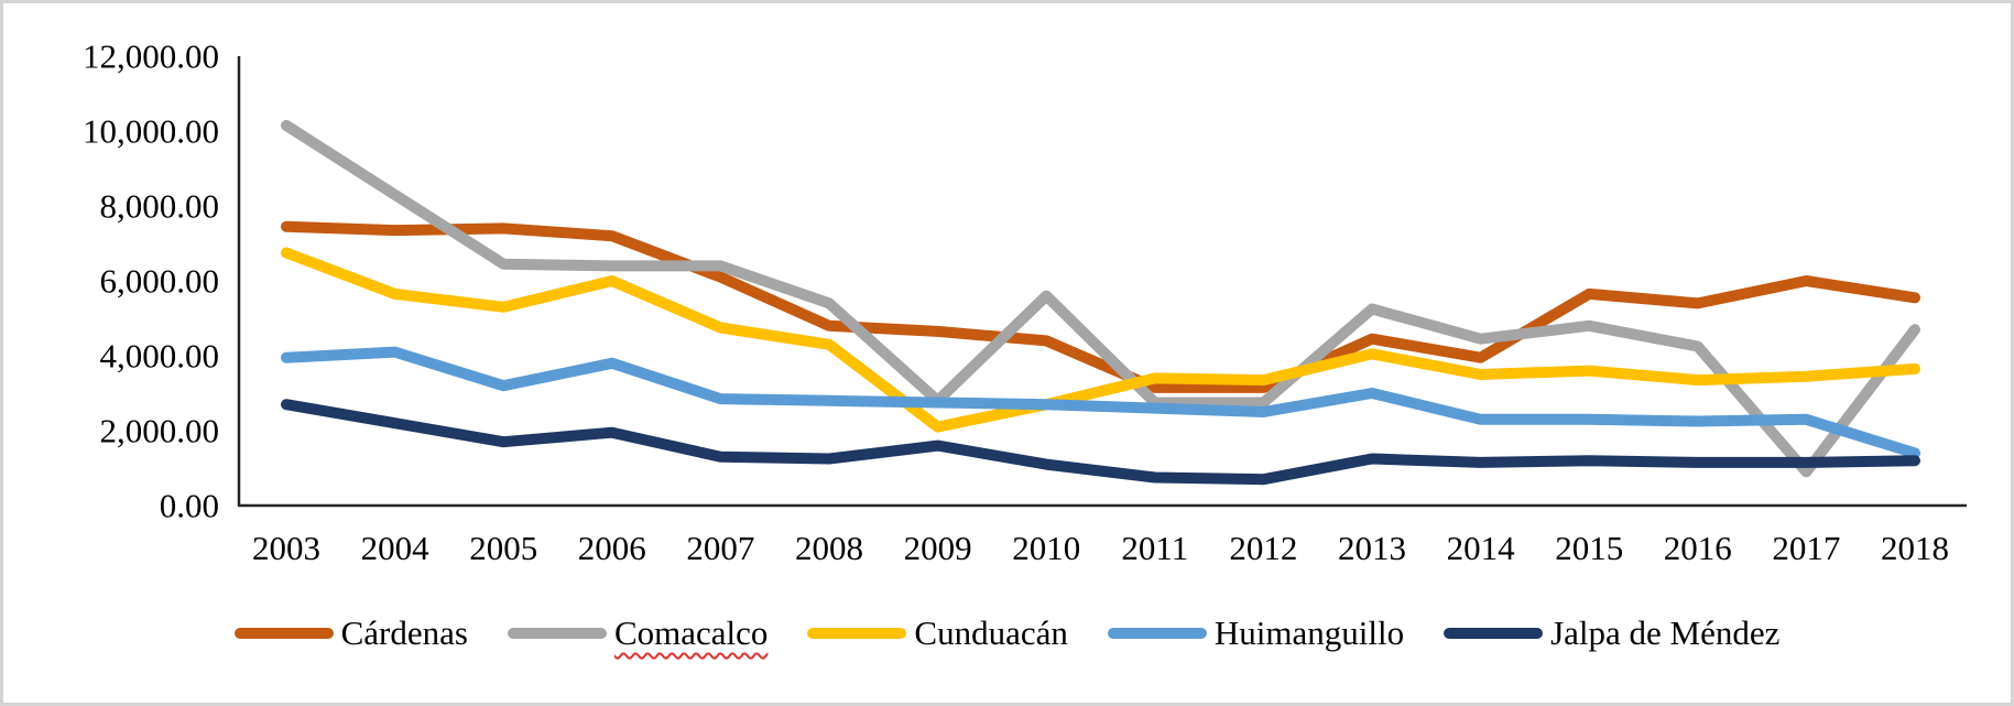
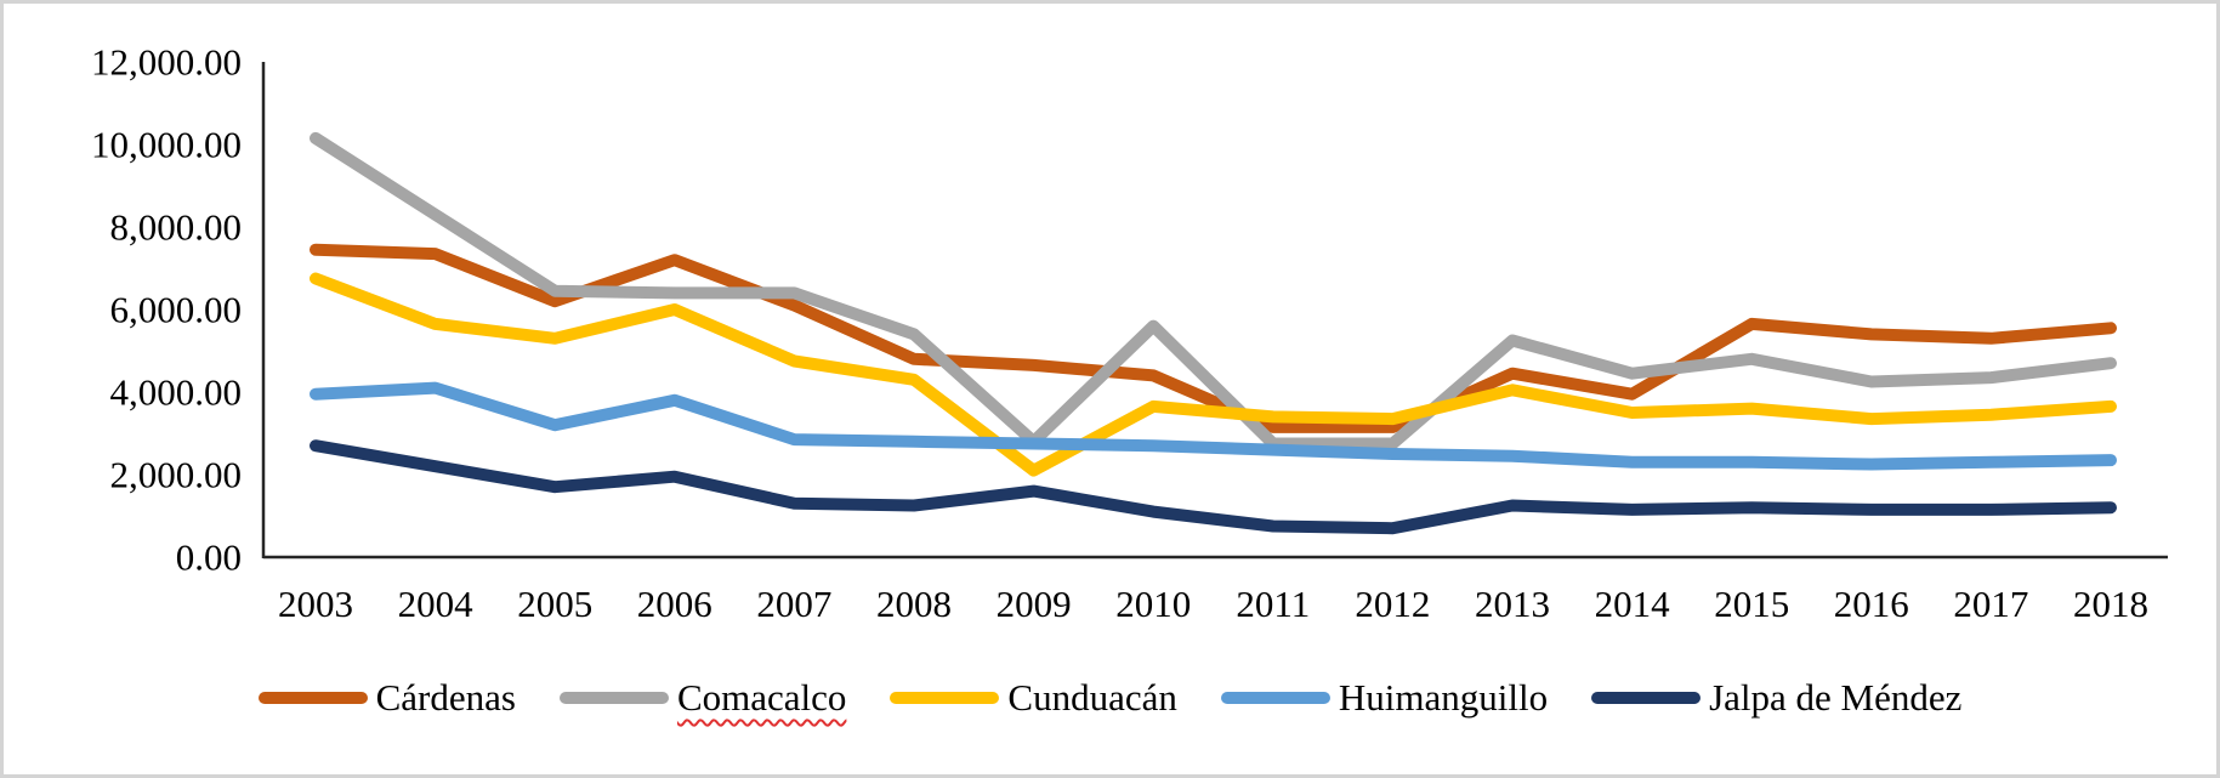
Cárdenas/2005: 7400 -> 6200
Cunduacán/2010: 2700 -> 3600
Huimanguillo/2013: 3000 -> 2400
Cárdenas/2017: 6000 -> 5300
Comacalco/2017: 900 -> 4400
Huimanguillo/2018: 1400 -> 2400
